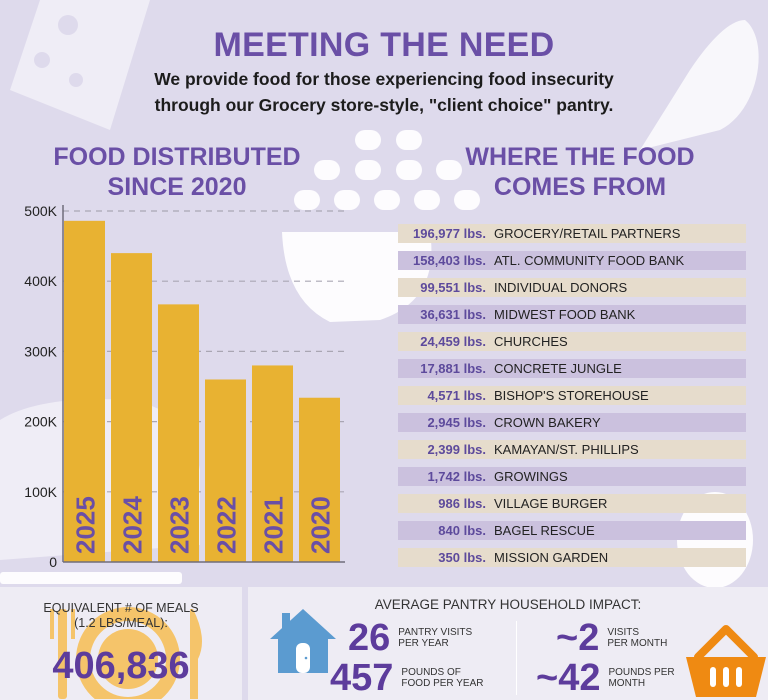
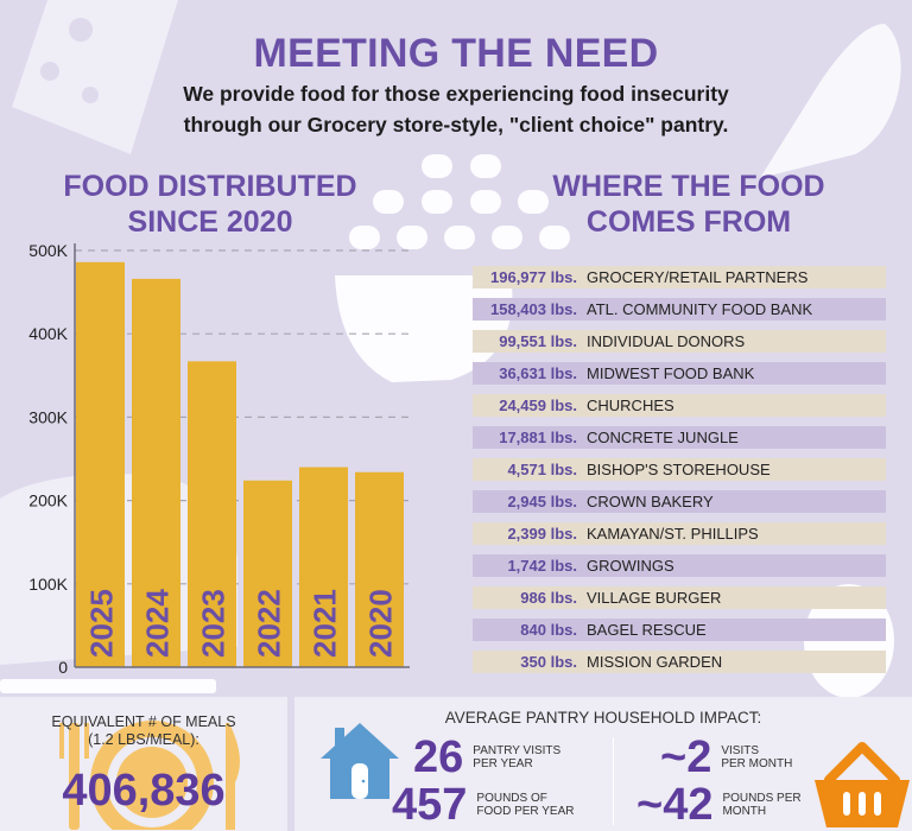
2024: 440K -> 470K
2022: 260K -> 220K
2021: 280K -> 240K
